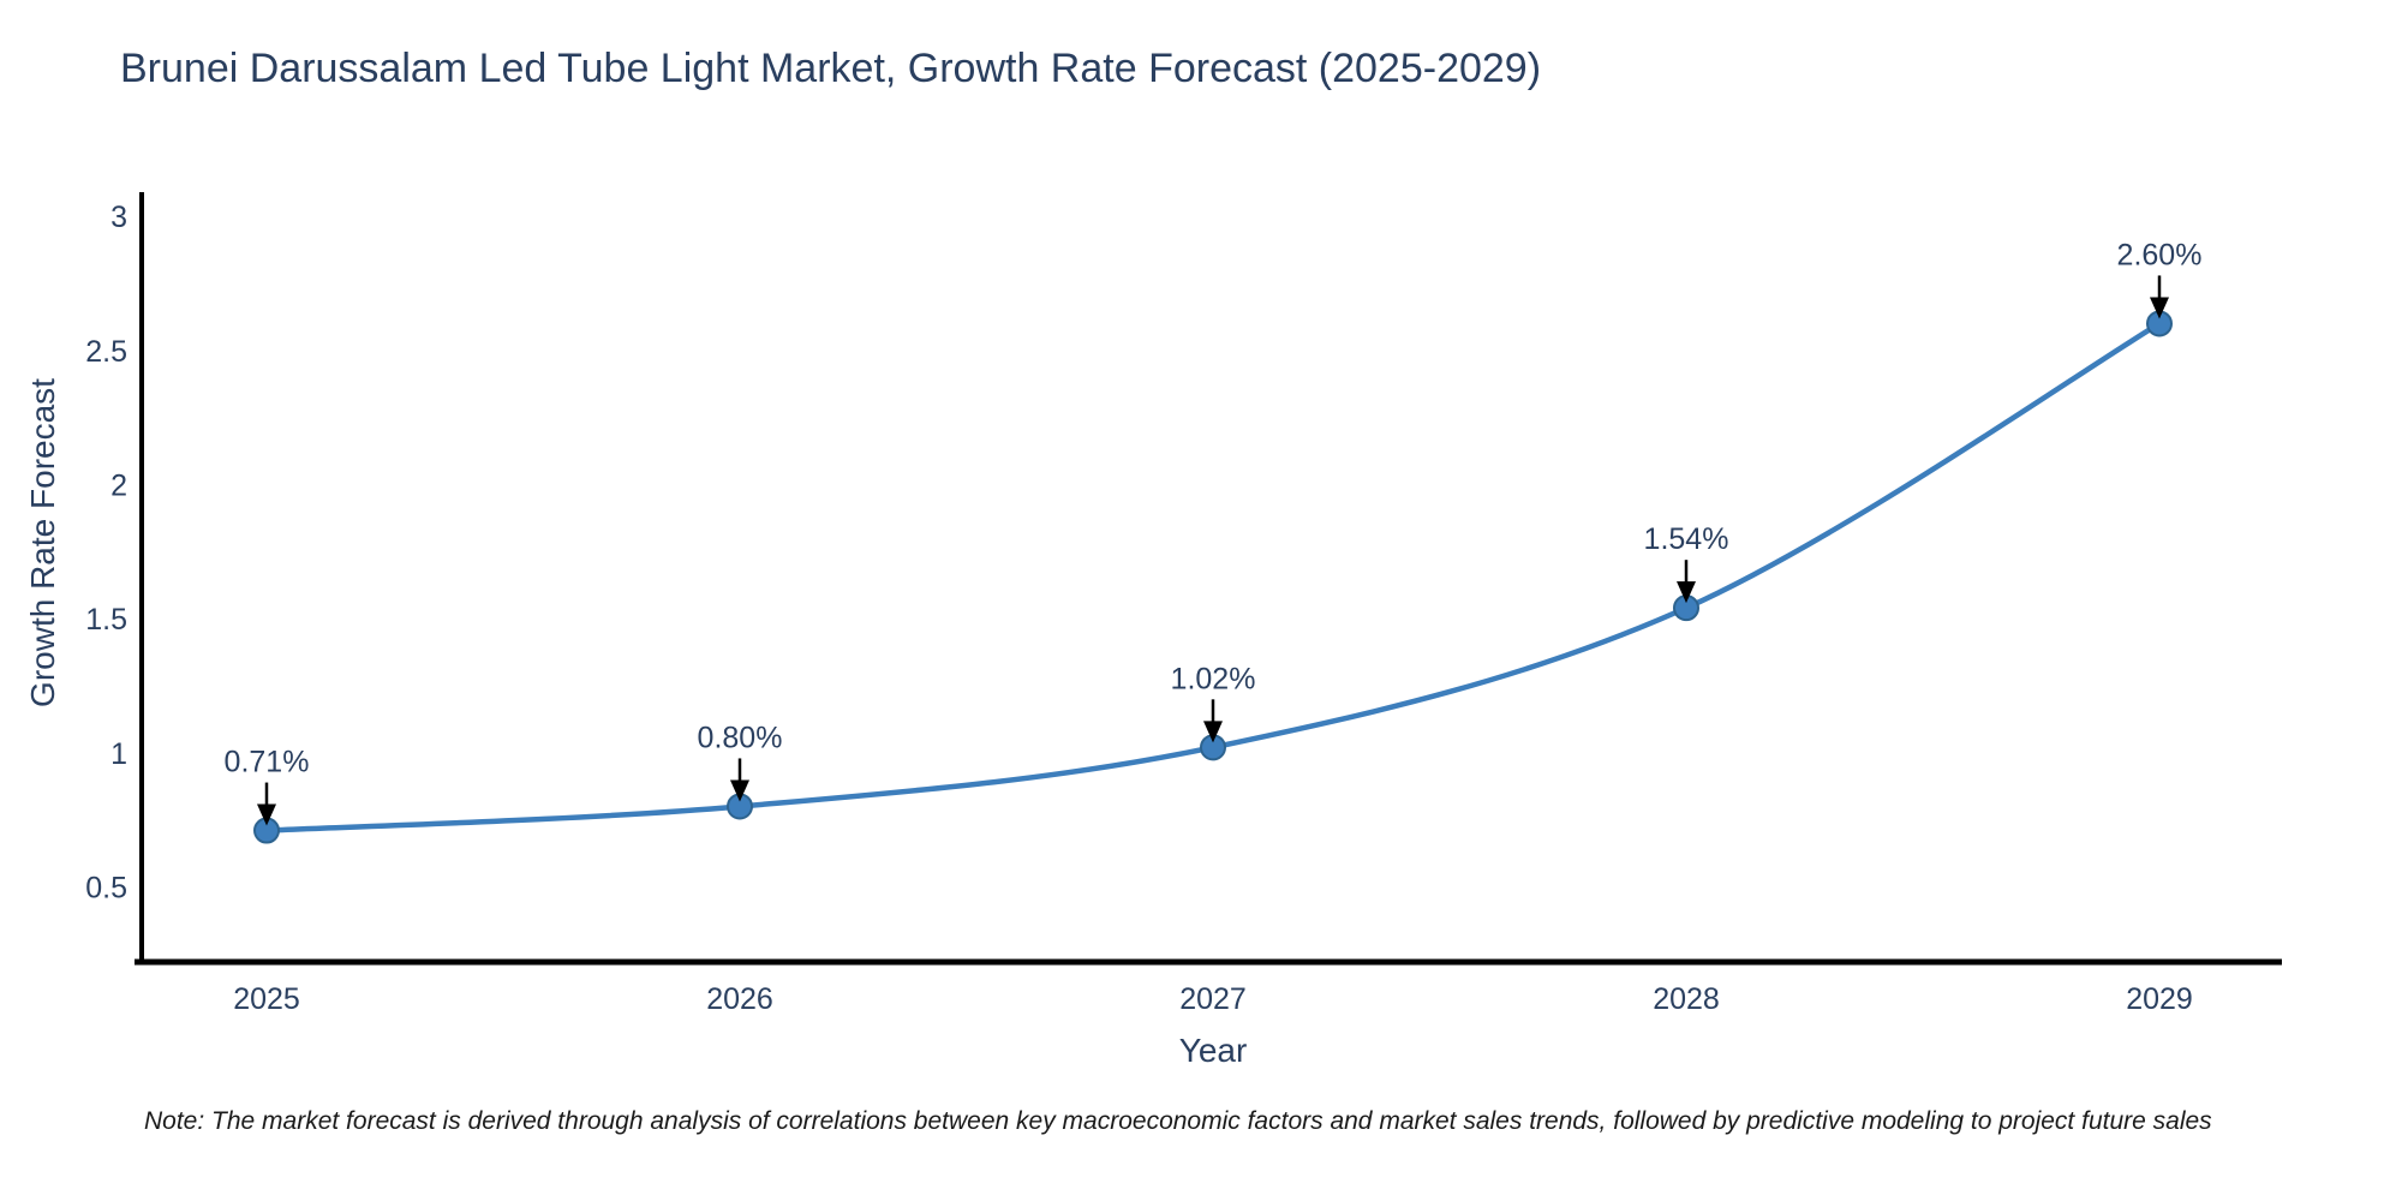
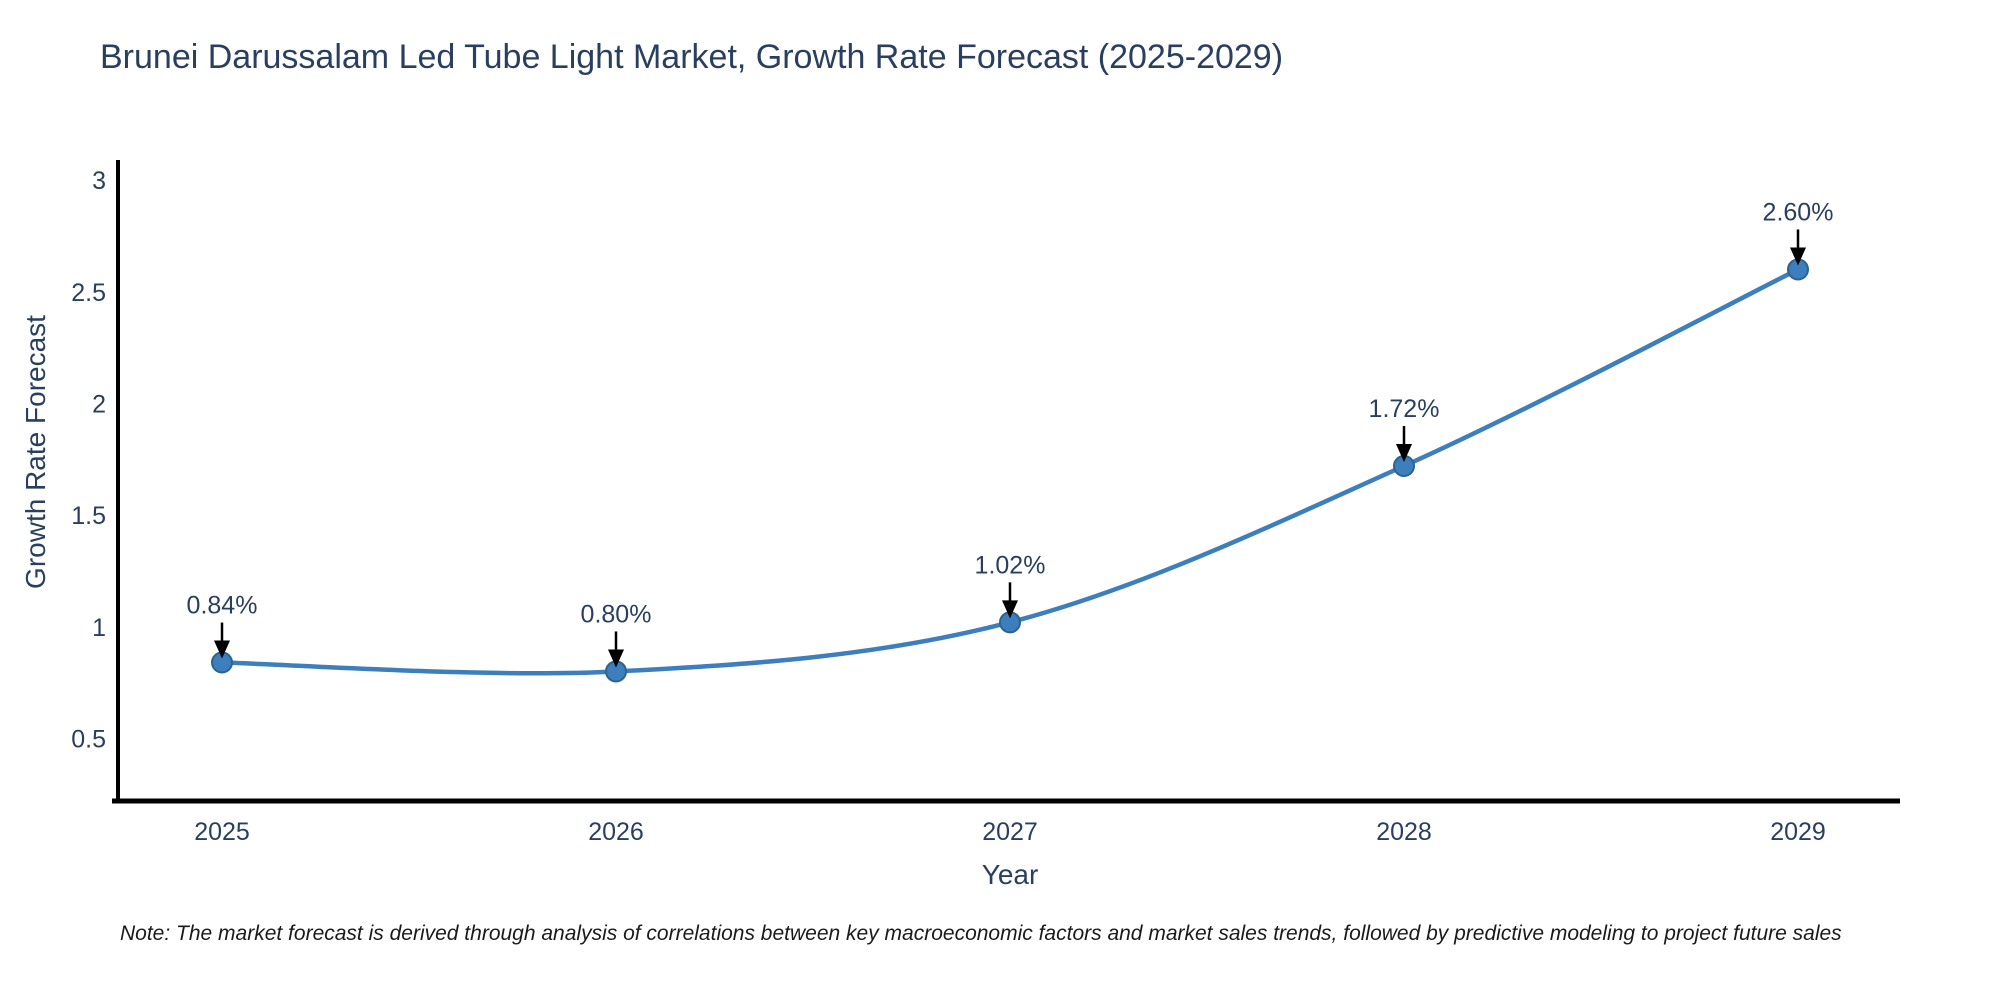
2025: 0.71% -> 0.84%
2028: 1.54% -> 1.72%
